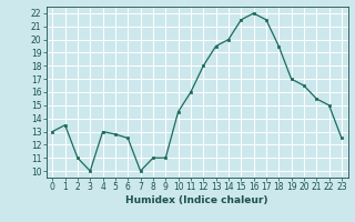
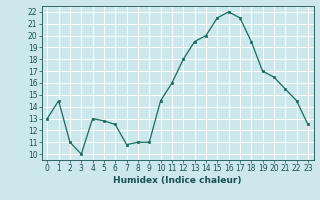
1: 13.5 -> 14.5
7: 10.0 -> 10.8
22: 15.0 -> 14.5
